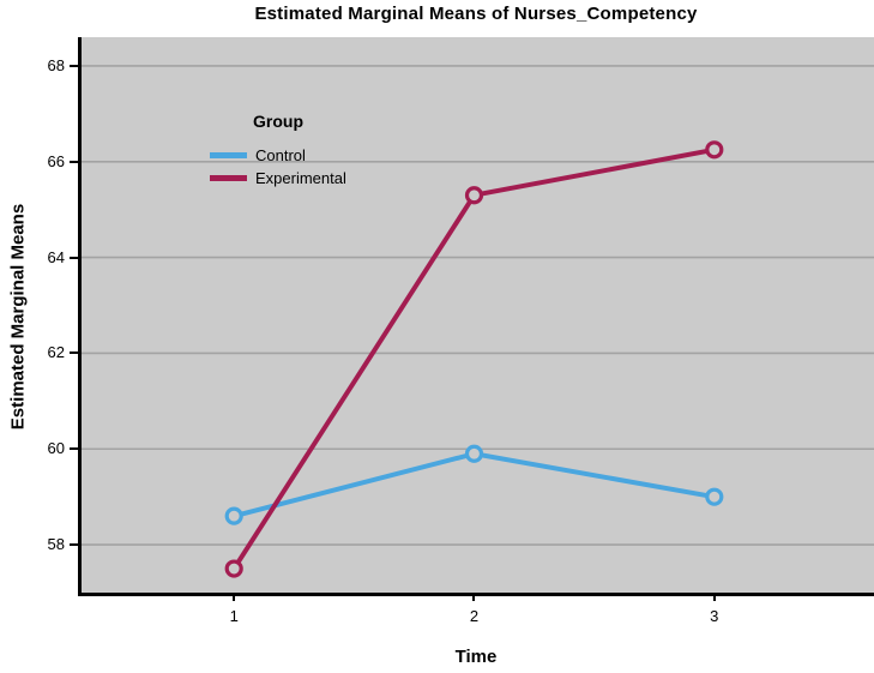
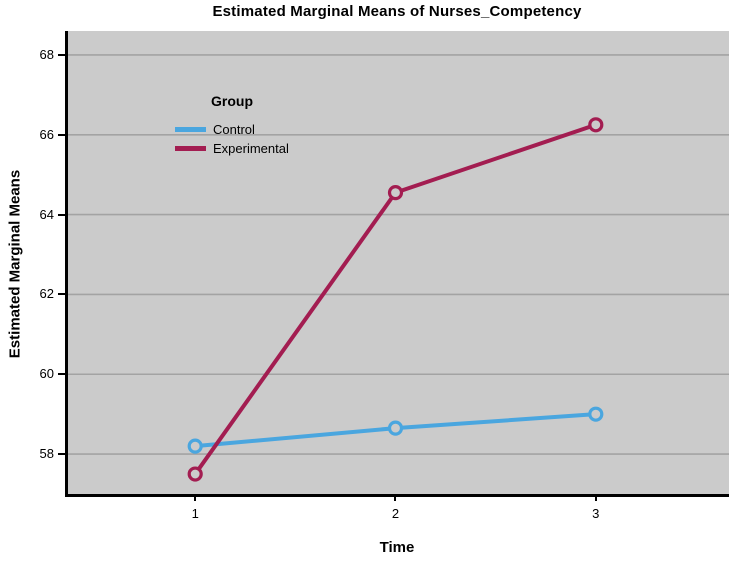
Control/1: 58.6 -> 58.2
Control/2: 59.9 -> 58.6
Experimental/2: 65.3 -> 64.5
